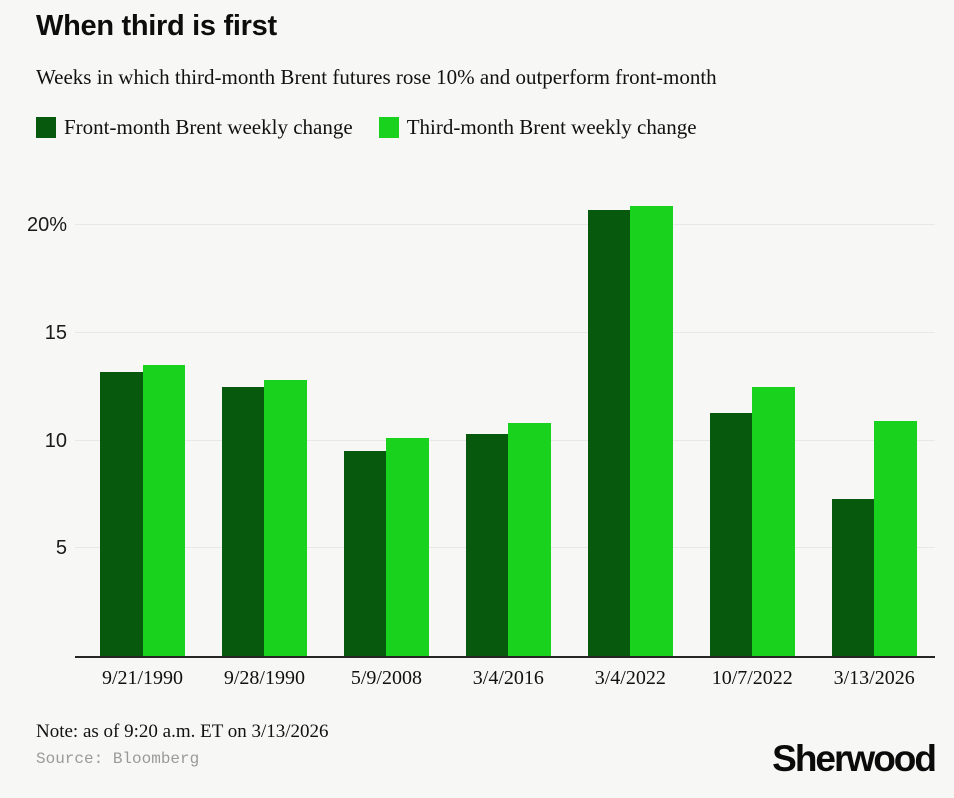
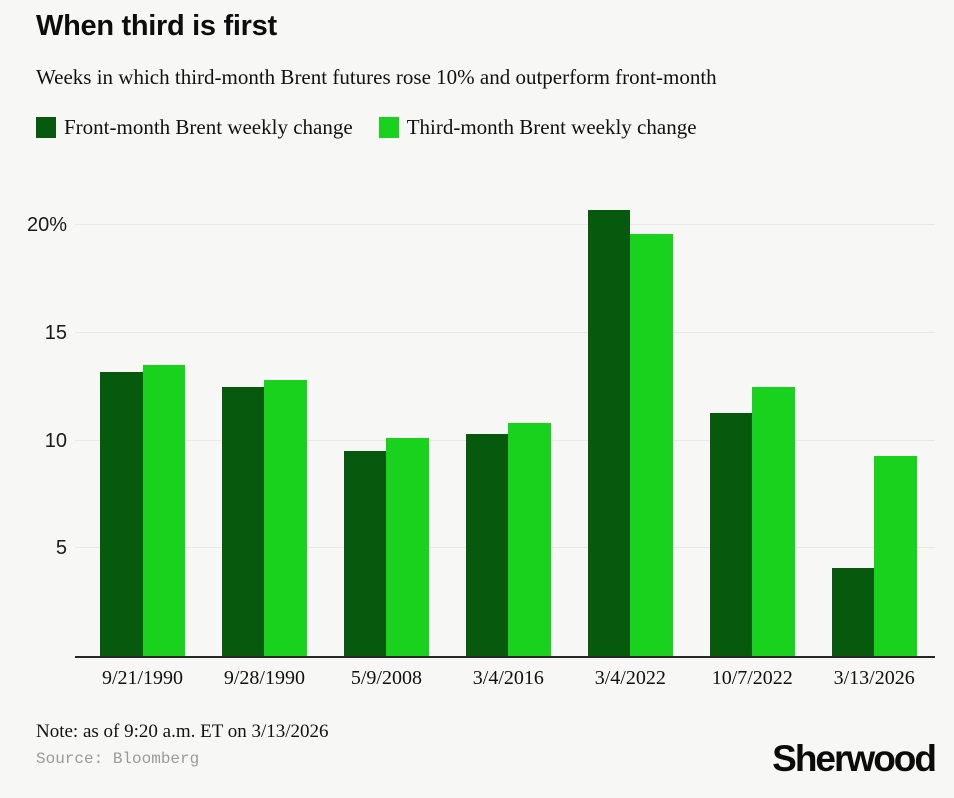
Third-month Brent weekly change/3/4/2022: 20.9% -> 19.6%
Front-month Brent weekly change/3/13/2026: 7.3% -> 4.1%
Third-month Brent weekly change/3/13/2026: 10.9% -> 9.3%
